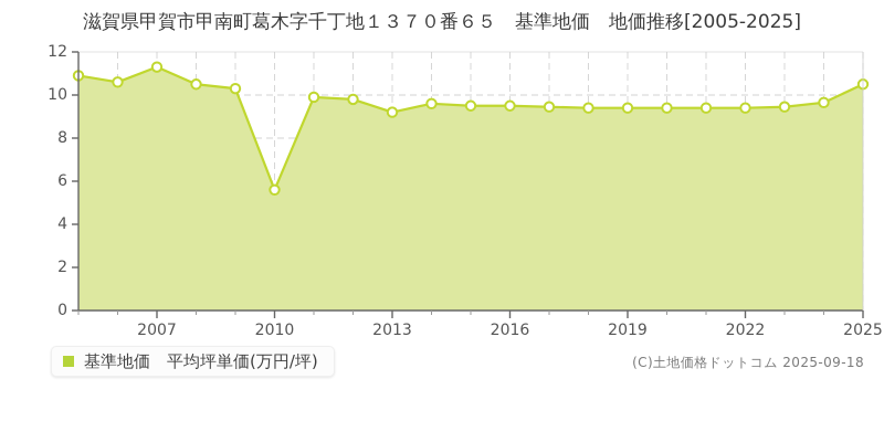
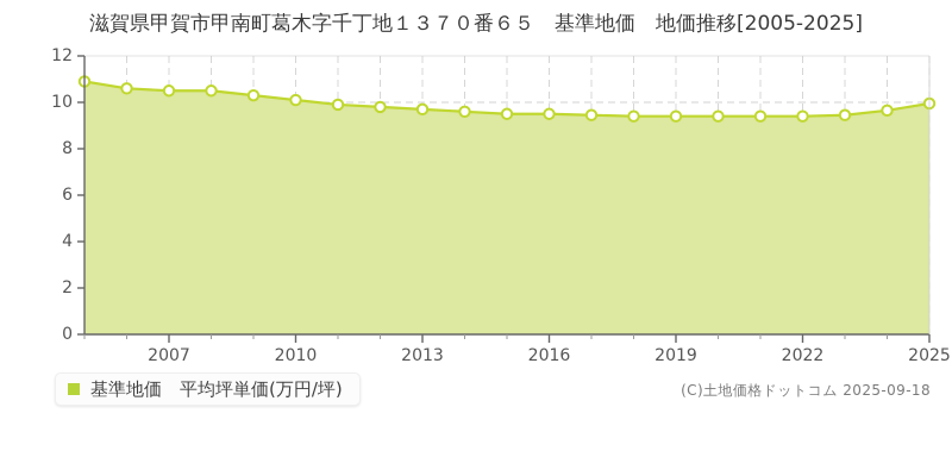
2007: 11.3 -> 10.5
2010: 5.6 -> 10.1
2013: 9.2 -> 9.7
2025: 10.5 -> 9.9
